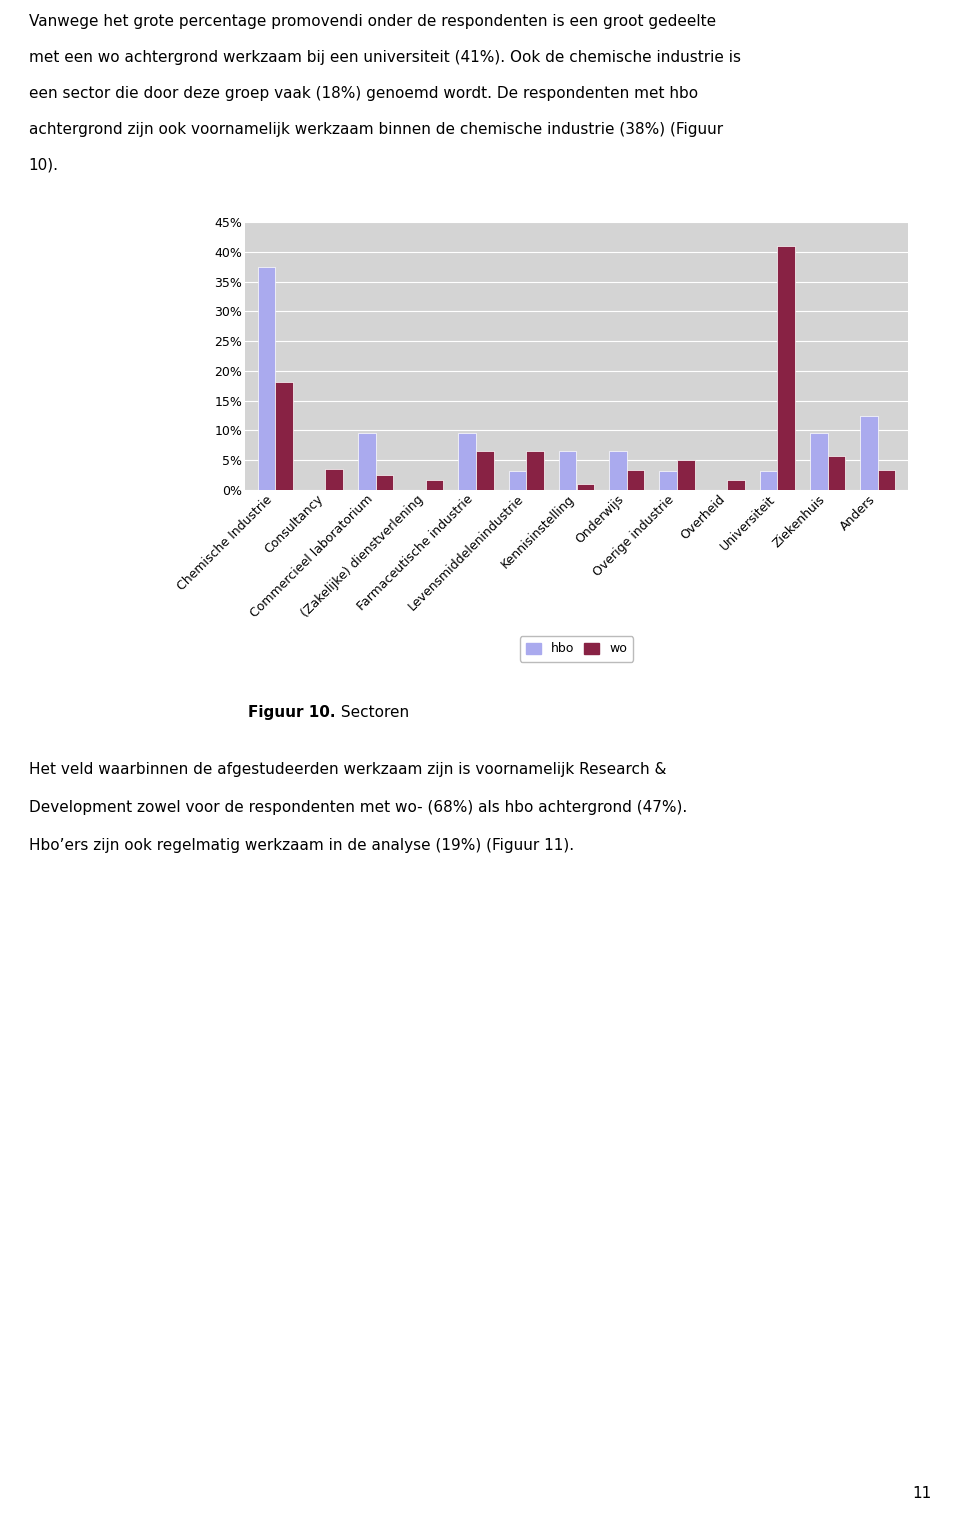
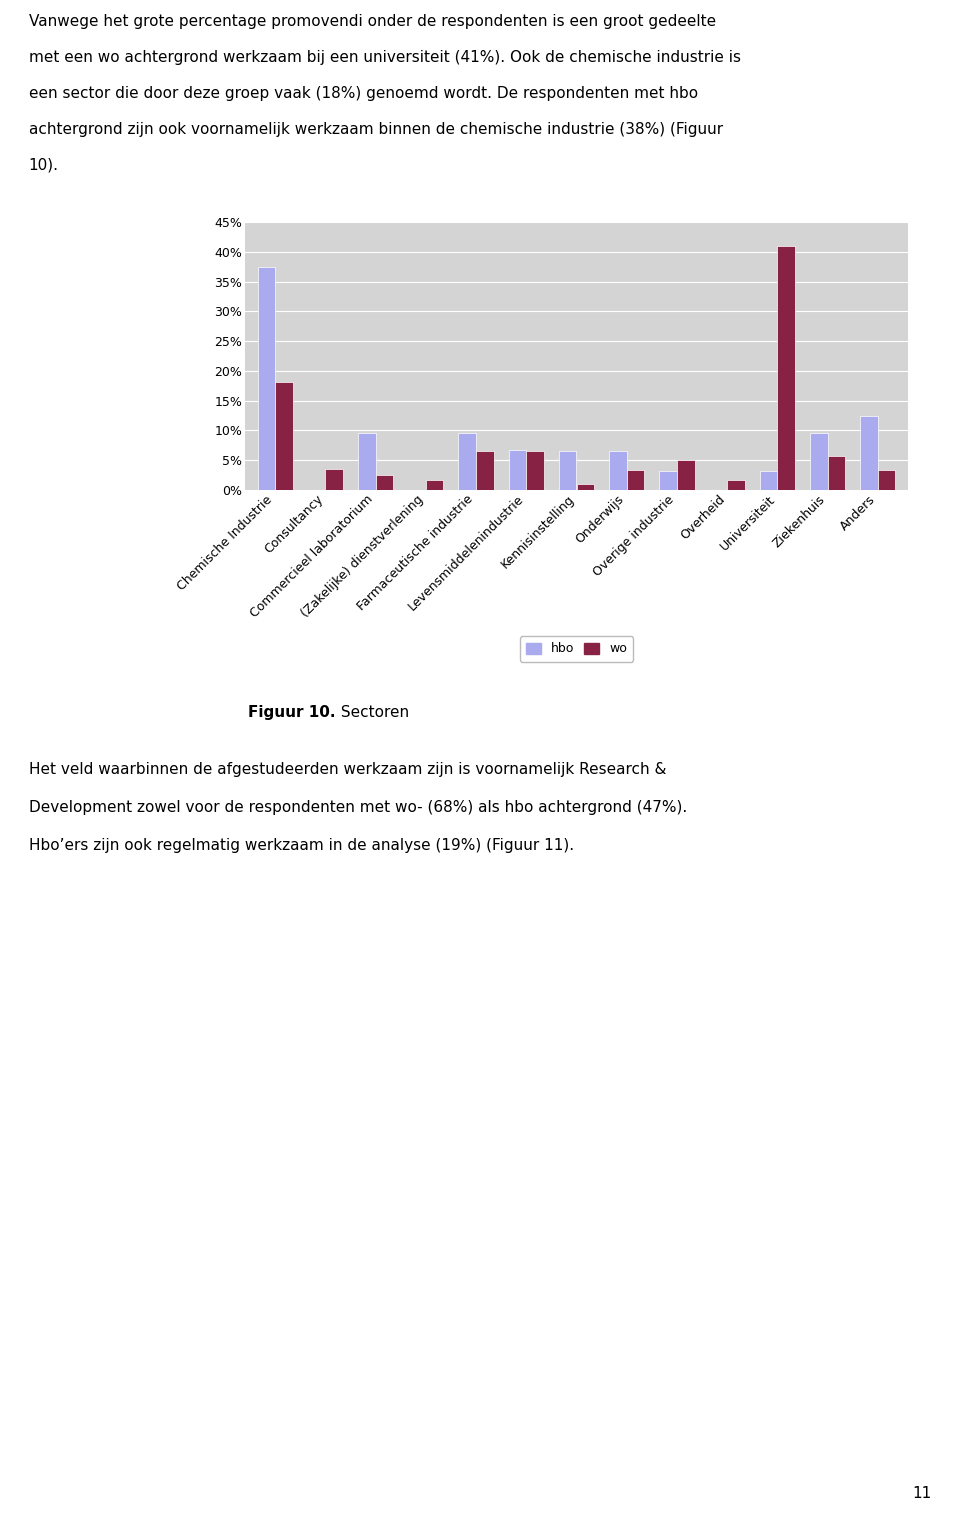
hbo/Levensmiddelenindustrie: 3.2% -> 6.8%
